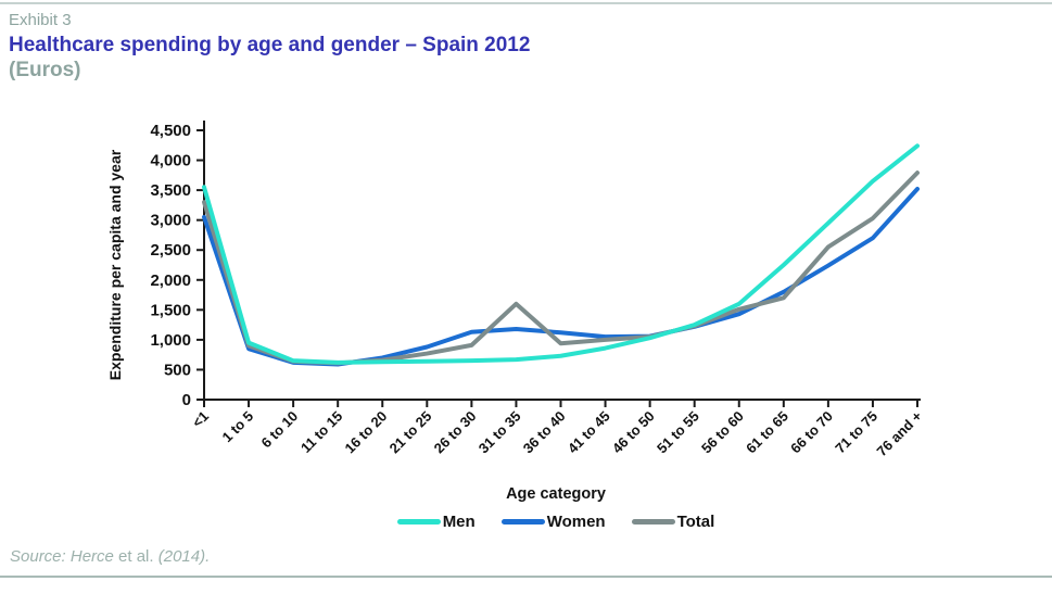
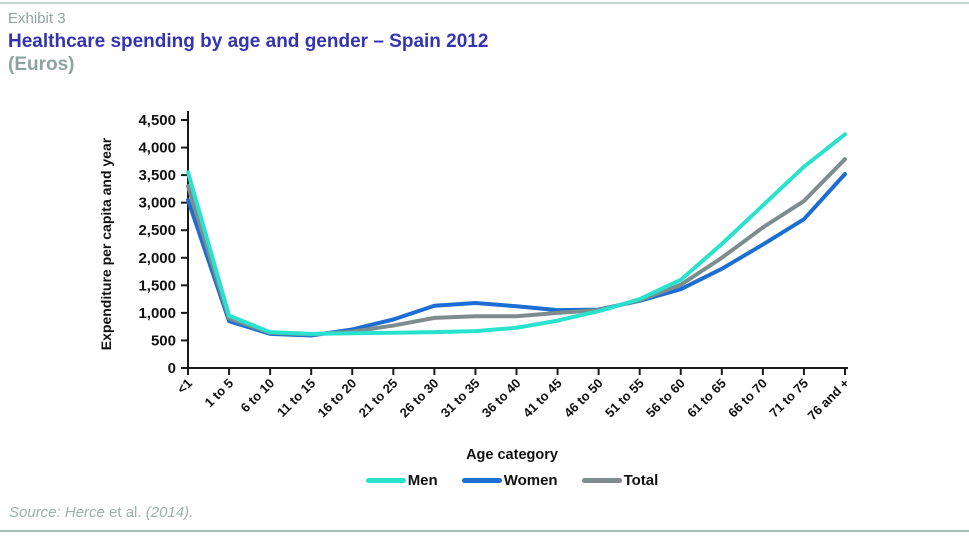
Total/31 to 35: 1600 -> 900
Total/61 to 65: 1700 -> 2000
